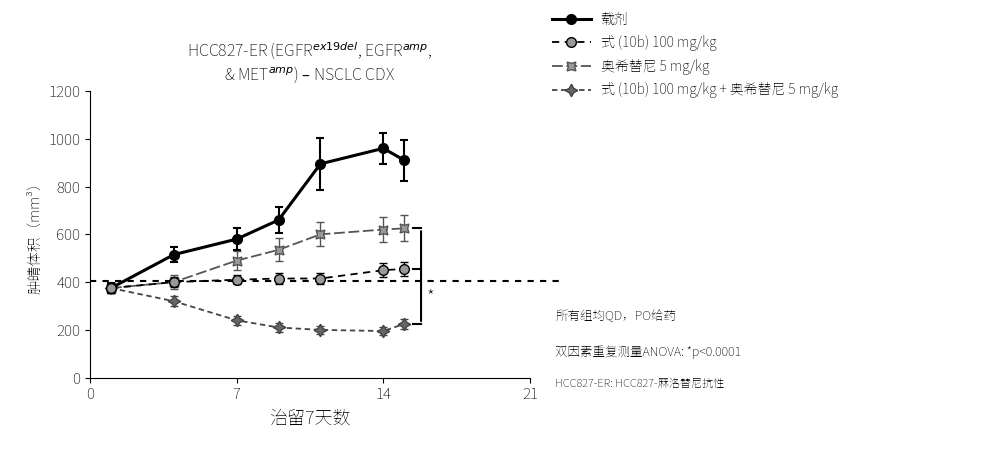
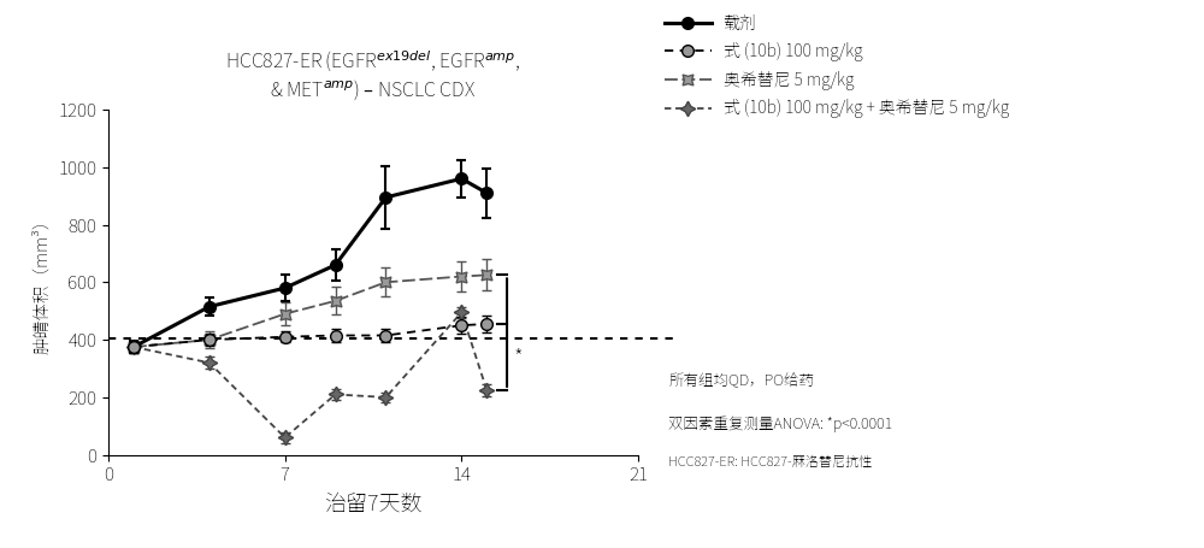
式 (10b) 100 mg/kg + 奥希替尼 5 mg/kg/7: 240 -> 60
式 (10b) 100 mg/kg + 奥希替尼 5 mg/kg/14: 195 -> 495
